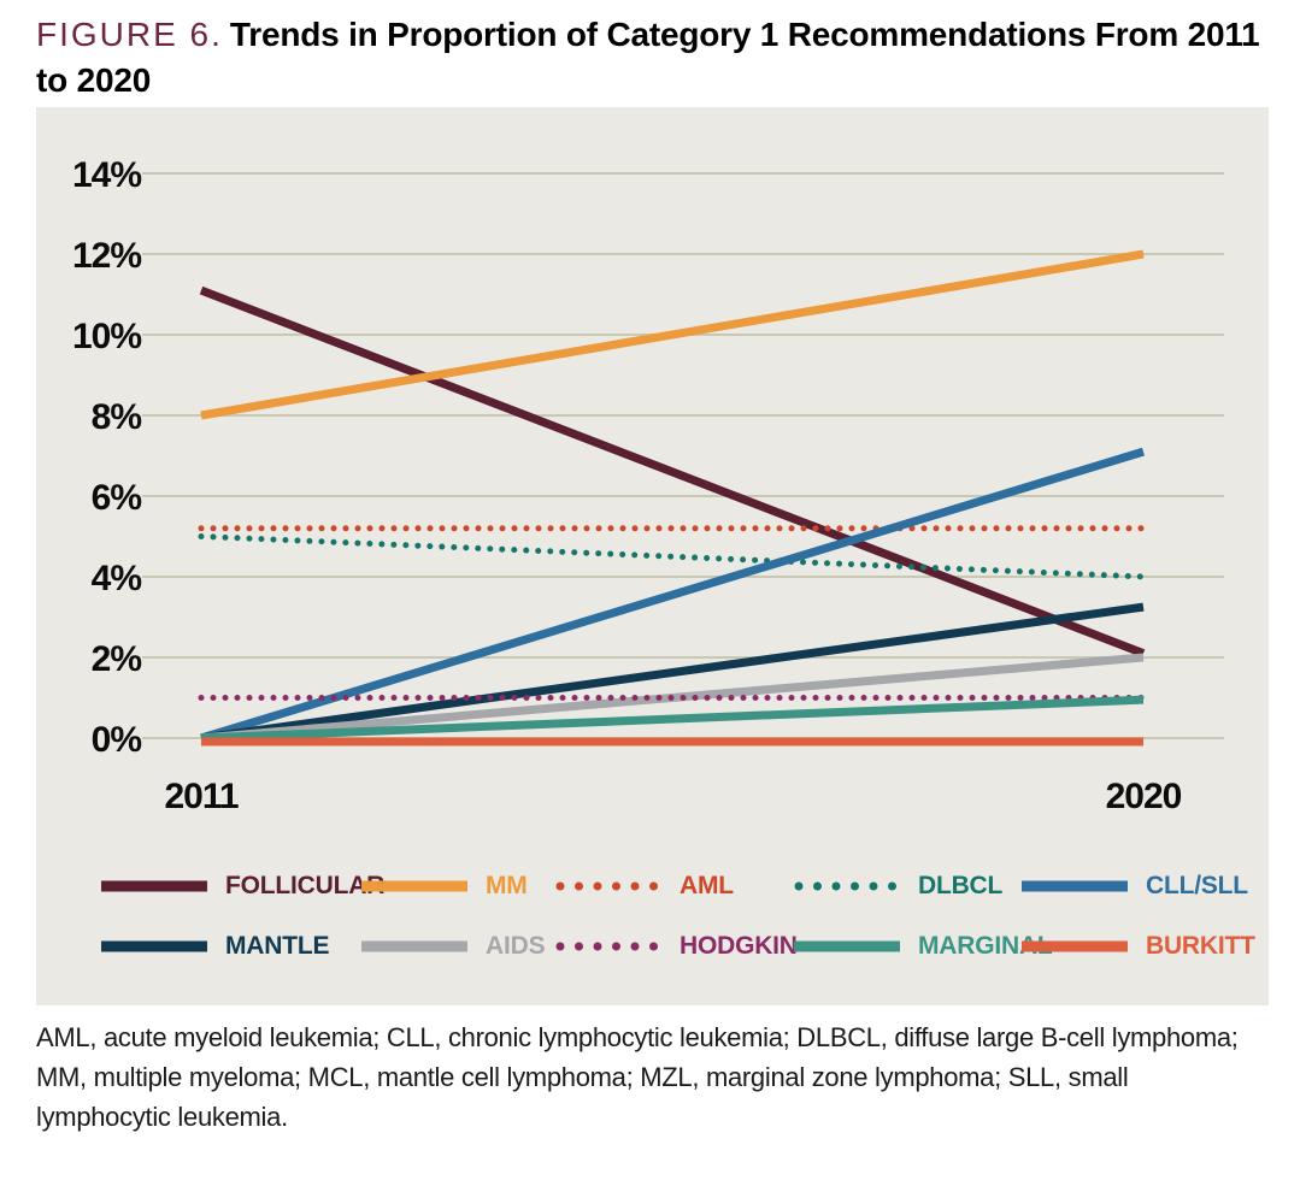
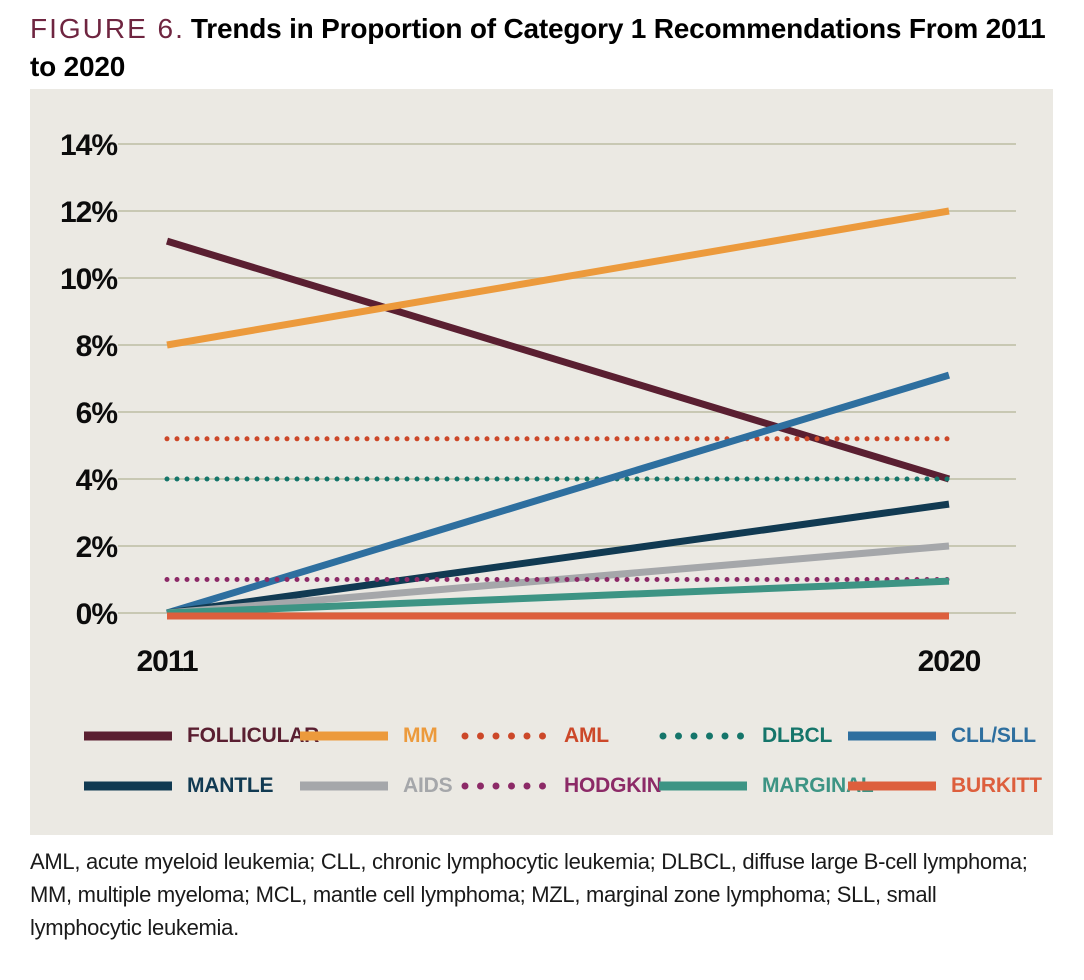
DLBCL/2011: 5% -> 4%
FOLLICULAR/2020: 2.1% -> 4.0%
